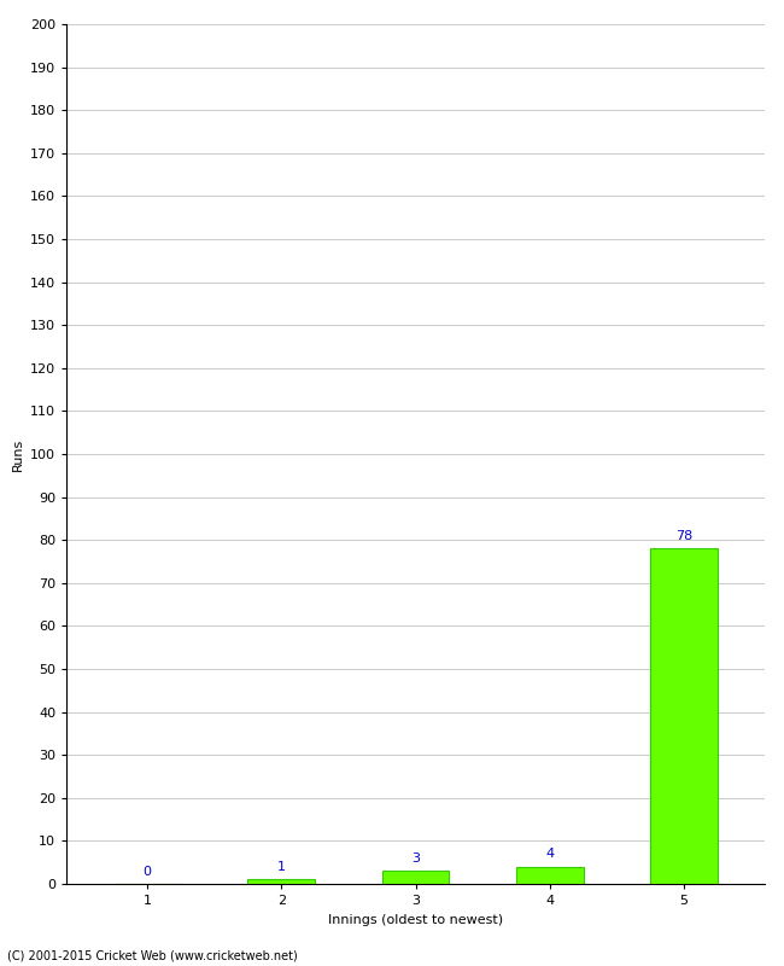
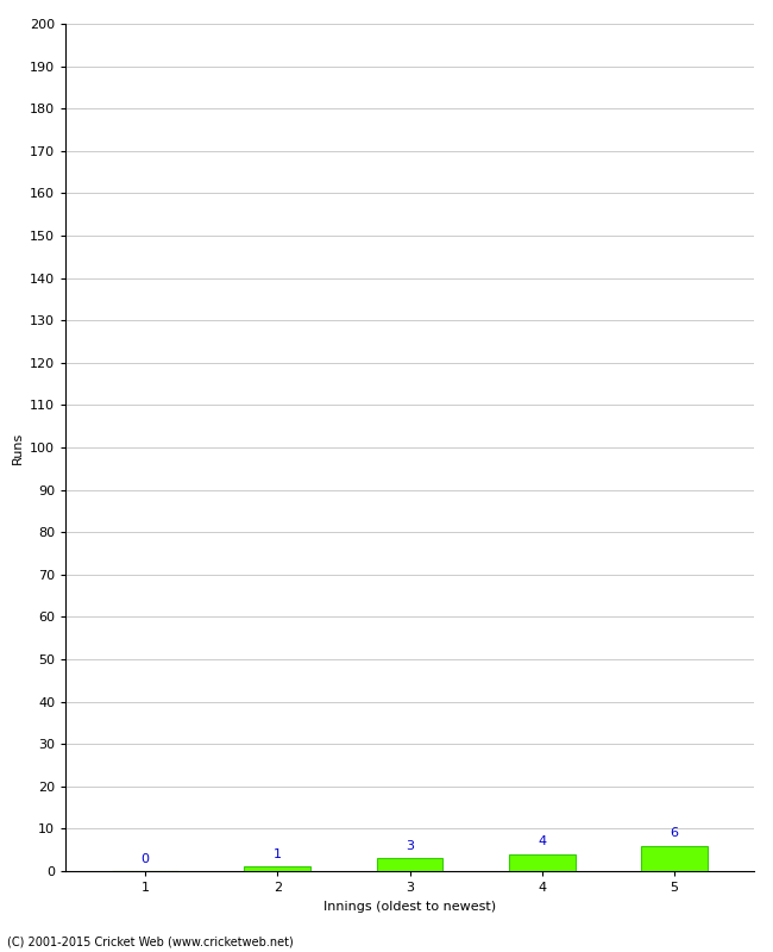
5: 78 -> 6
